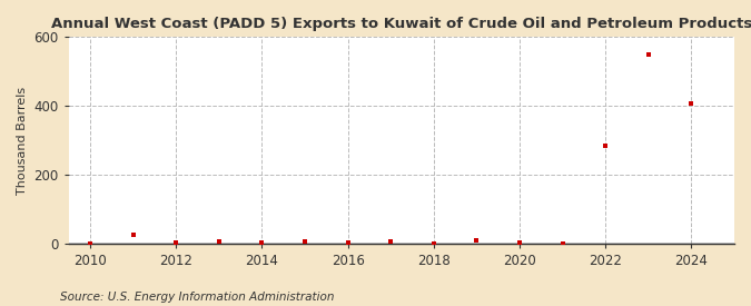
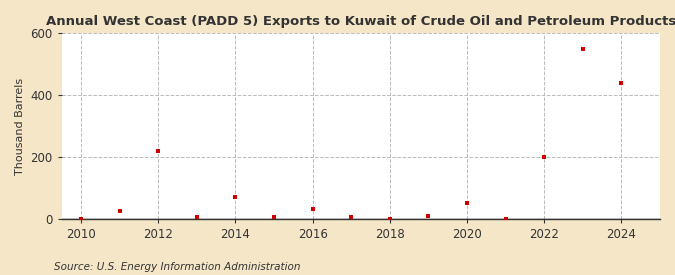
2012: 2 -> 220
2014: 2 -> 70
2016: 2 -> 30
2020: 2 -> 50
2022: 283 -> 200
2024: 408 -> 440
